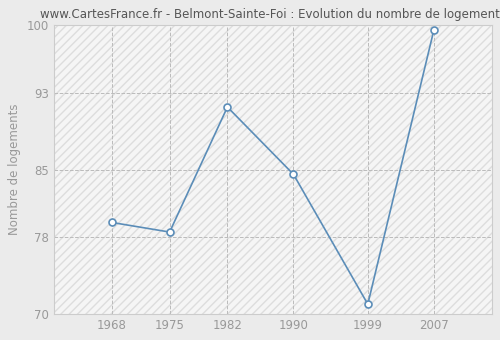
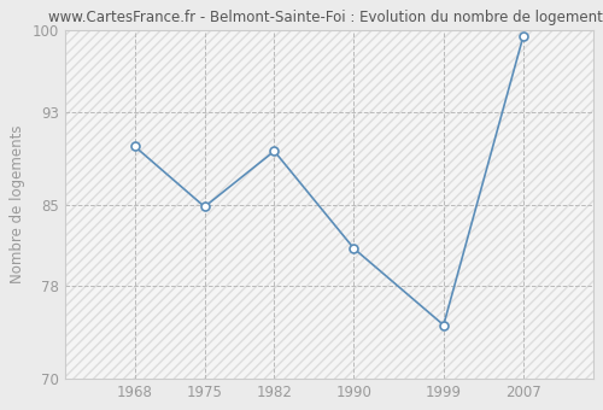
1968: 79.5 -> 90.0
1975: 78.5 -> 84.8
1982: 91.5 -> 89.6
1990: 84.5 -> 81.2
1999: 71.0 -> 74.6
